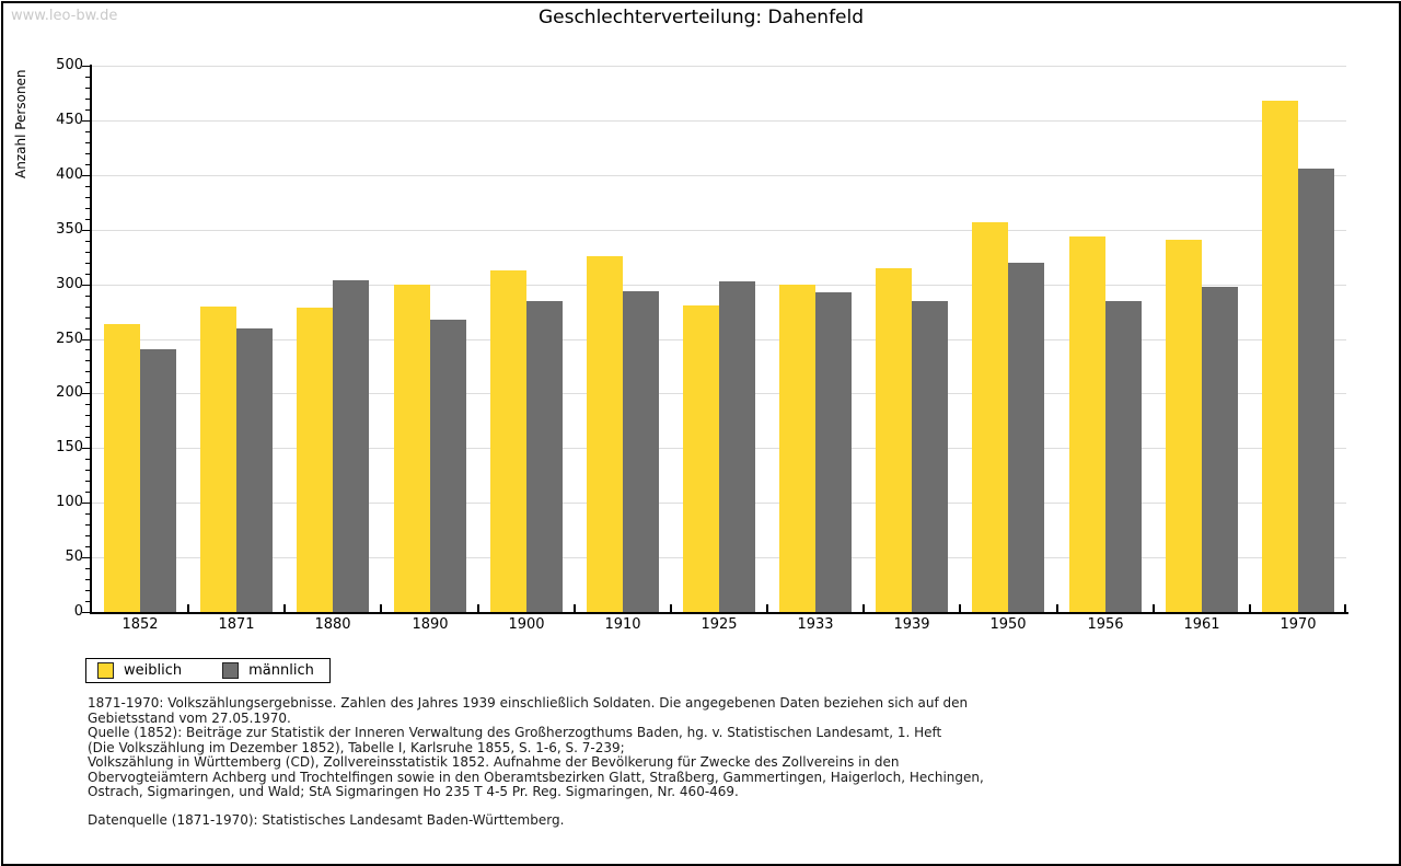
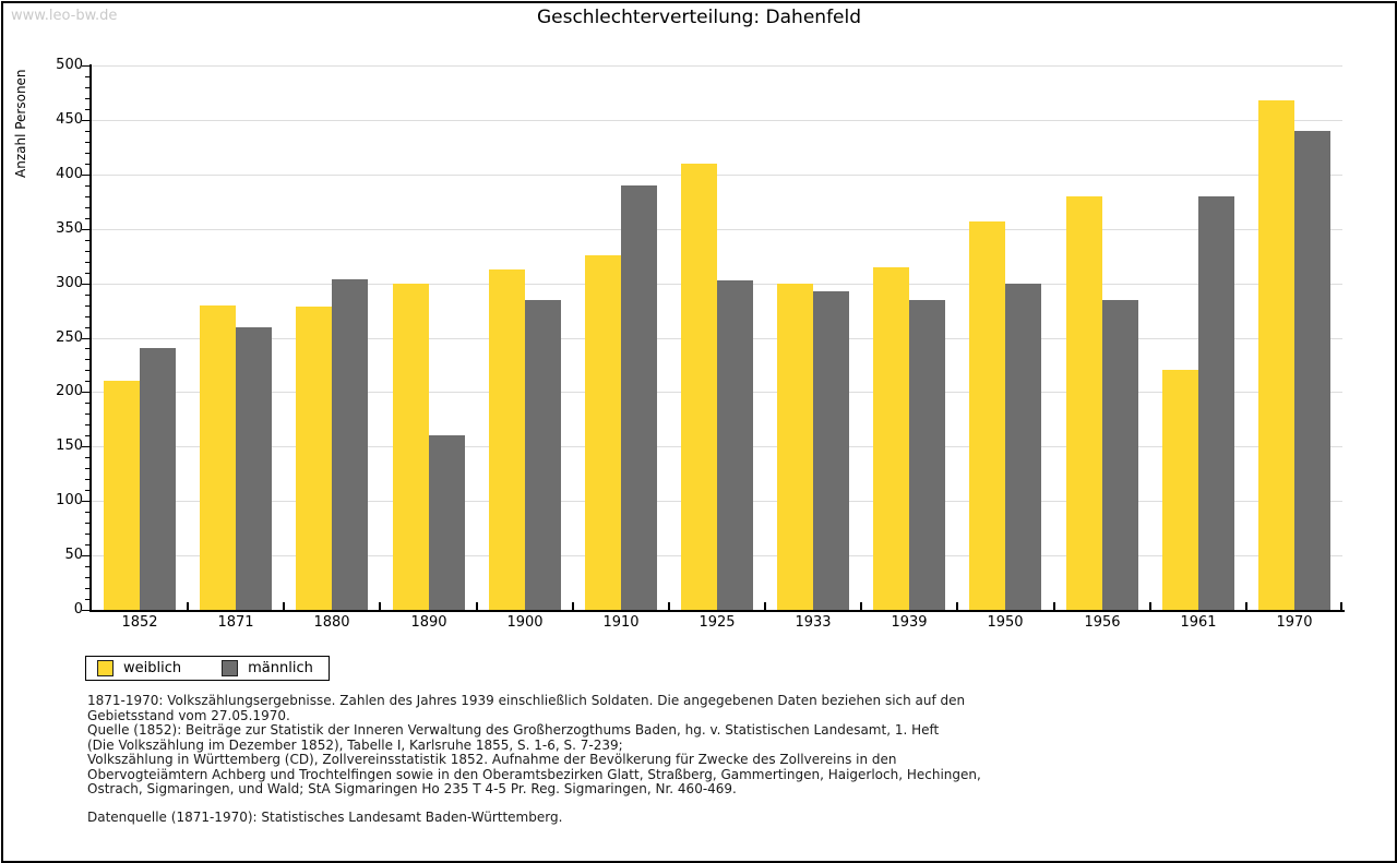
weiblich/1852: 260 -> 210
männlich/1890: 270 -> 160
männlich/1910: 290 -> 390
weiblich/1925: 280 -> 410
männlich/1950: 320 -> 300
weiblich/1956: 340 -> 380
weiblich/1961: 340 -> 220
männlich/1961: 300 -> 380
männlich/1970: 410 -> 440
